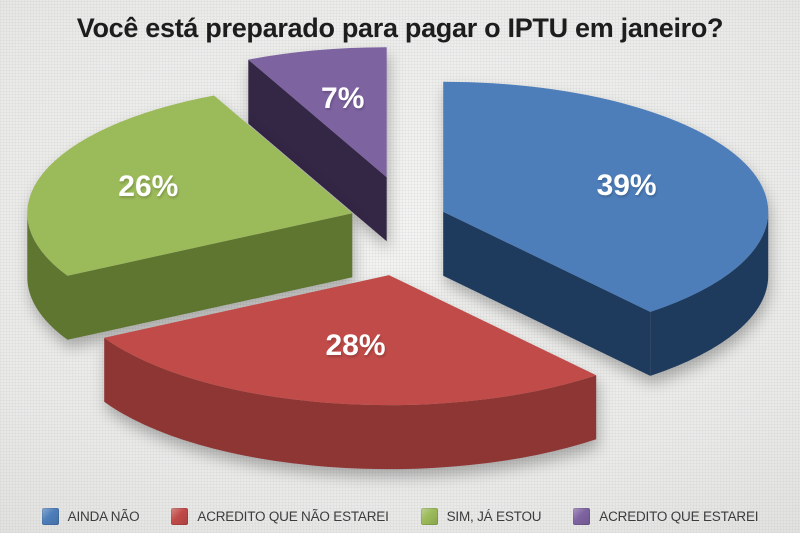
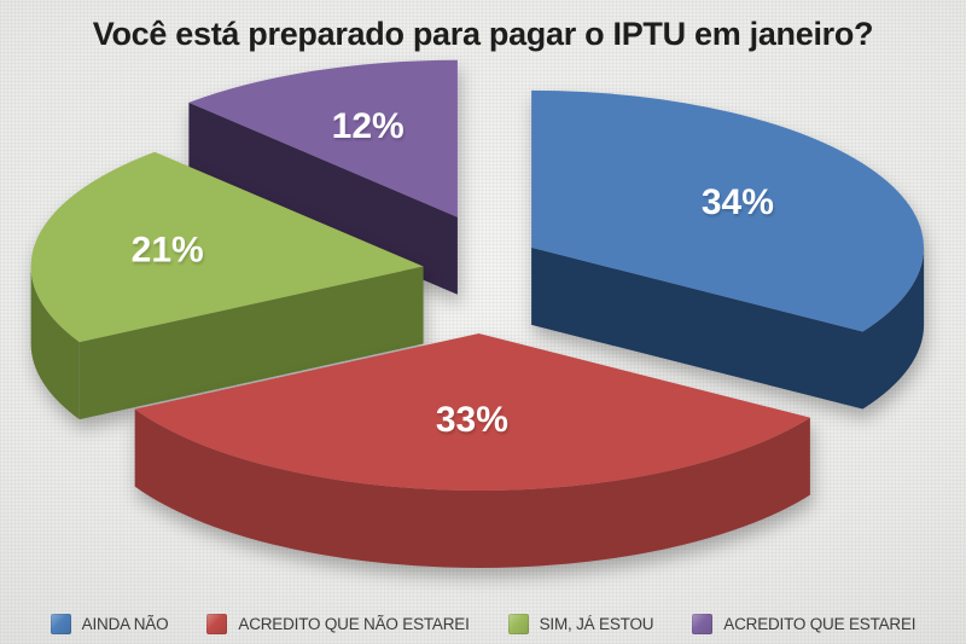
AINDA NÃO: 39% -> 34%
ACREDITO QUE NÃO ESTAREI: 28% -> 33%
SIM, JÁ ESTOU: 26% -> 21%
ACREDITO QUE ESTAREI: 7% -> 12%
